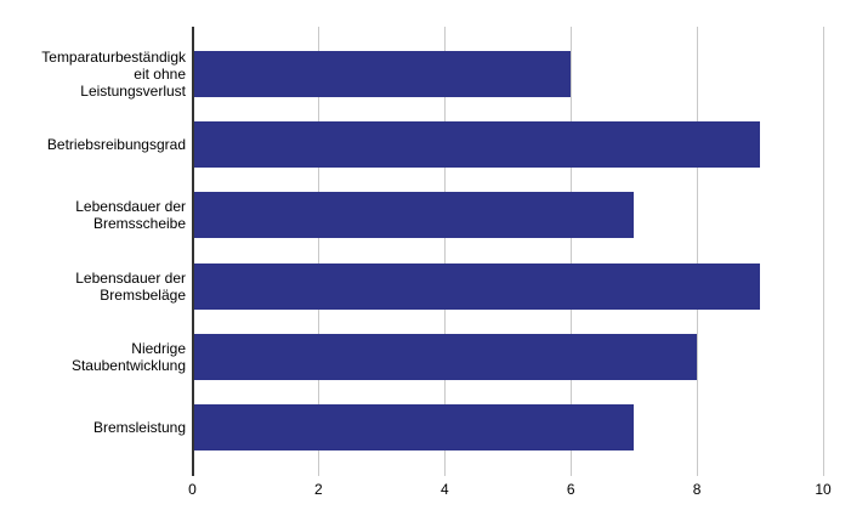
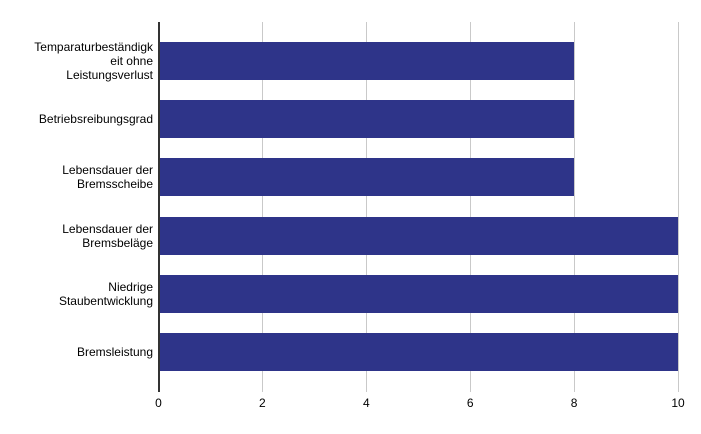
Temparaturbeständigkeit ohne Leistungsverlust: 6 -> 8
Betriebsreibungsgrad: 9 -> 8
Lebensdauer der Bremsscheibe: 7 -> 8
Lebensdauer der Bremsbeläge: 9 -> 10
Niedrige Staubentwicklung: 8 -> 10
Bremsleistung: 7 -> 10
